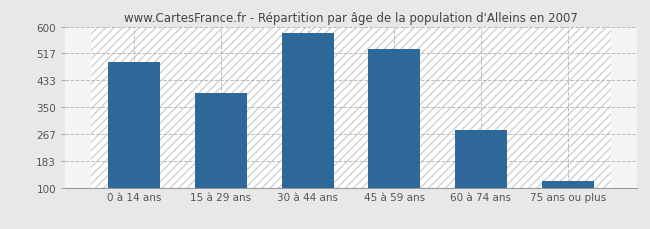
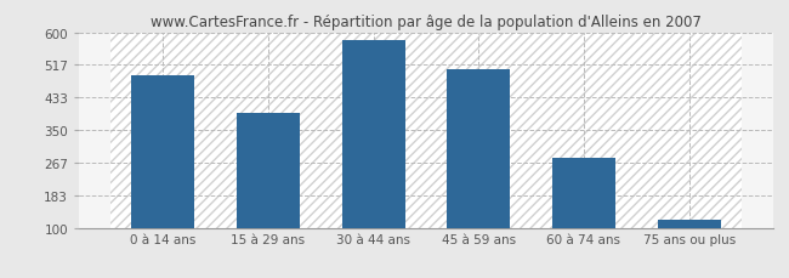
45 à 59 ans: 530 -> 505
